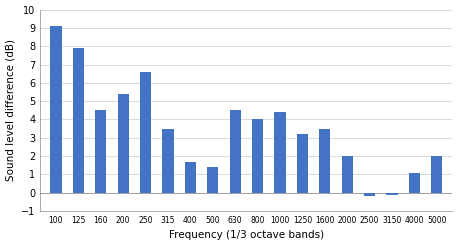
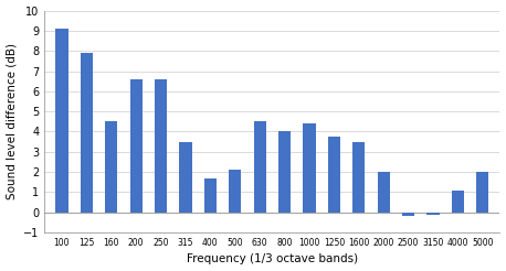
200: 5.4 -> 6.6
500: 1.4 -> 2.1
1250: 3.2 -> 3.8
